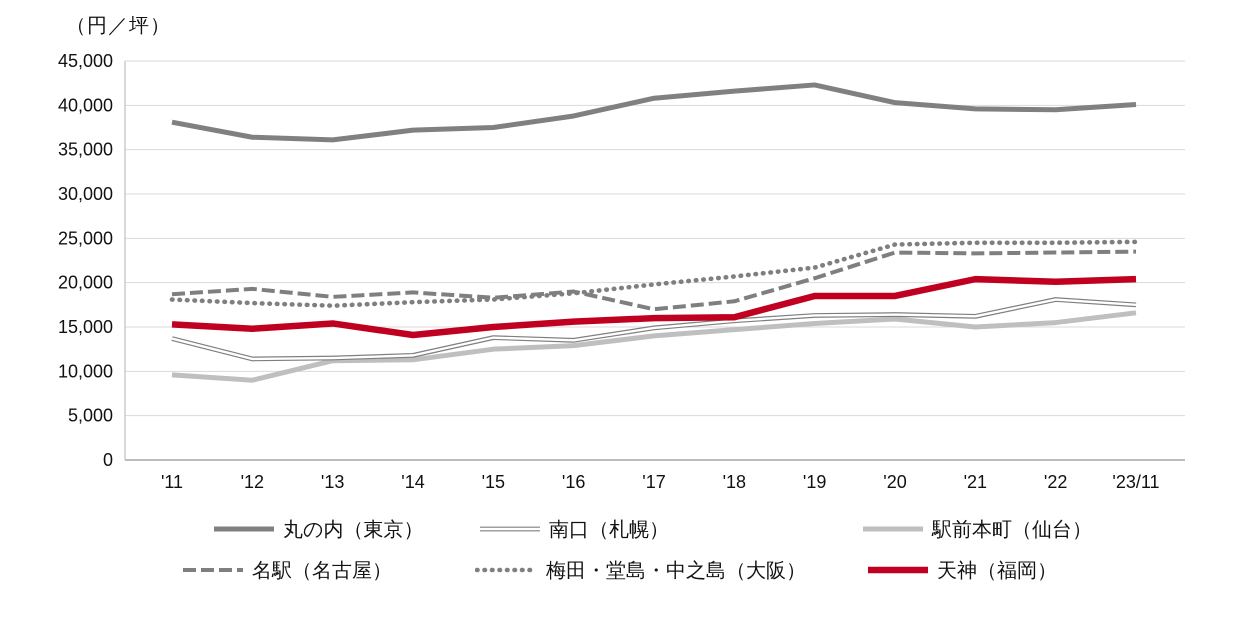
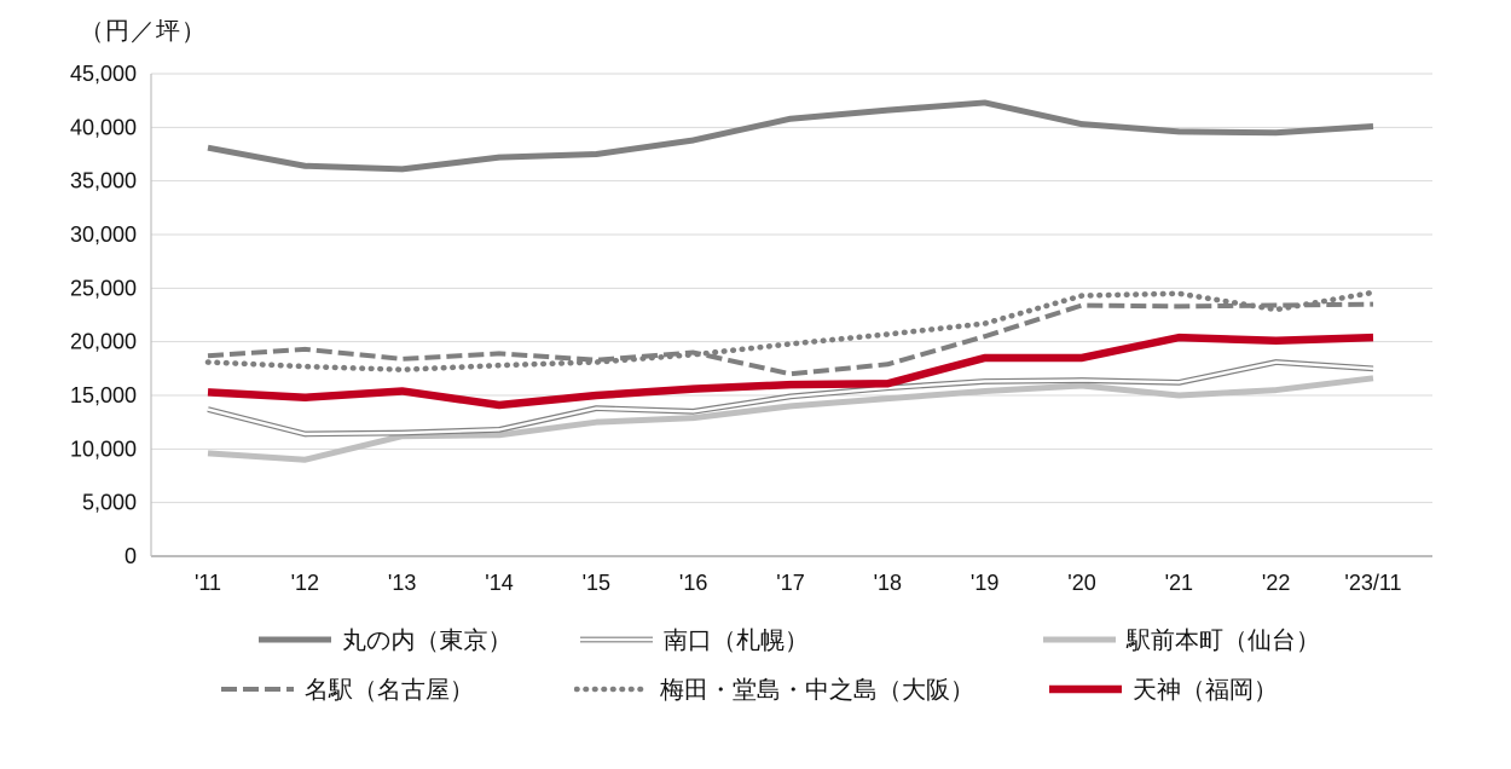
梅田・堂島・中之島（大阪）/'22: 24000 -> 23000
